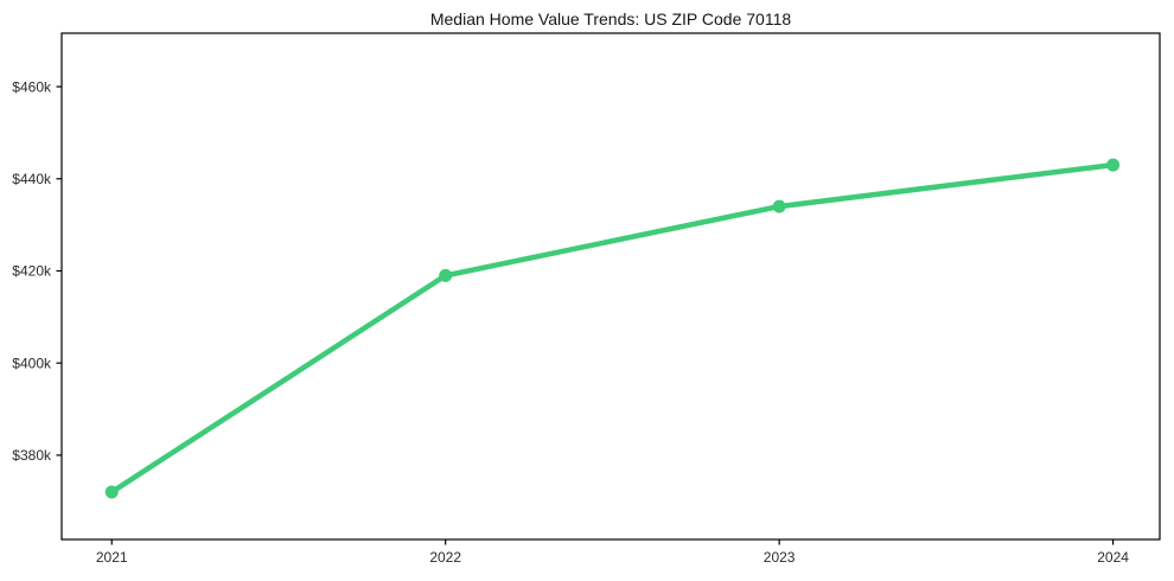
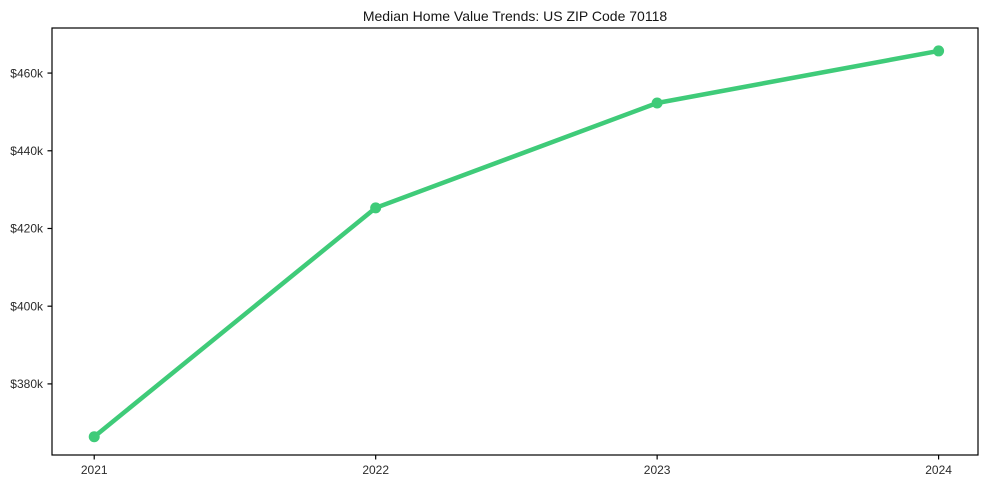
2021: $372k -> $366k
2022: $419k -> $425k
2023: $434k -> $452k
2024: $443k -> $466k
